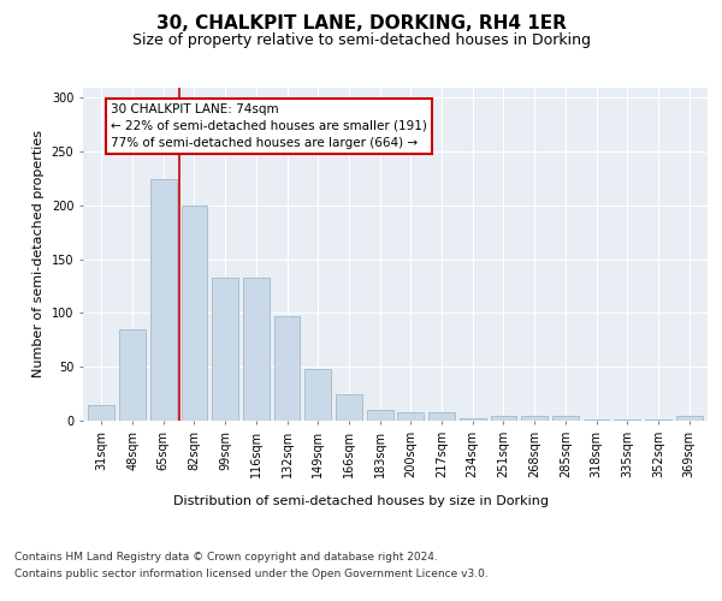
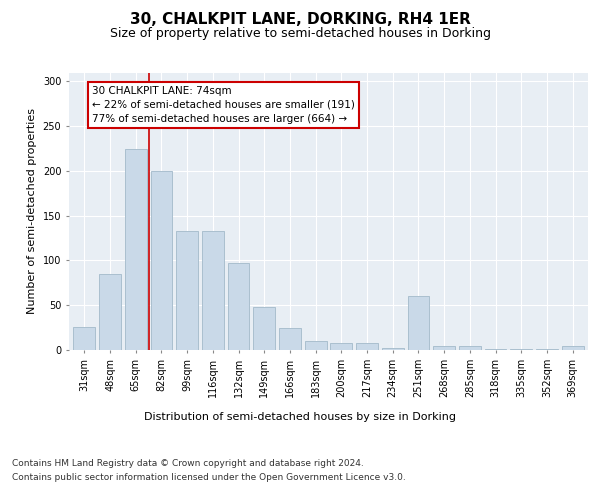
31sqm: 15 -> 26
251sqm: 4 -> 60
